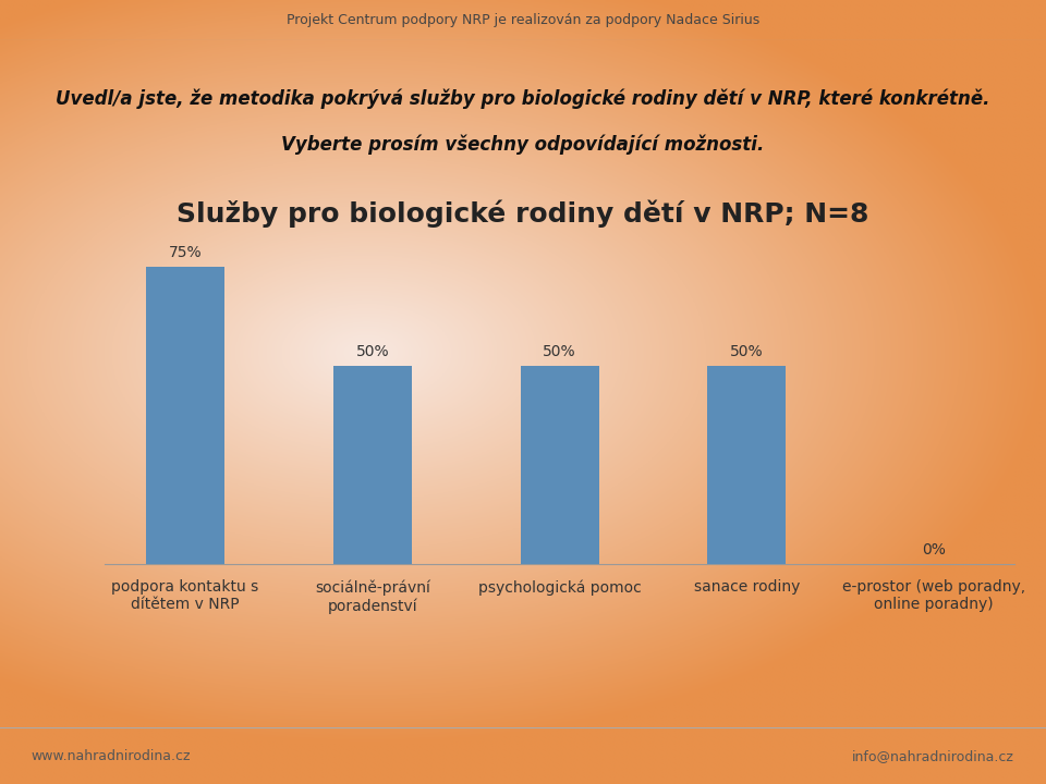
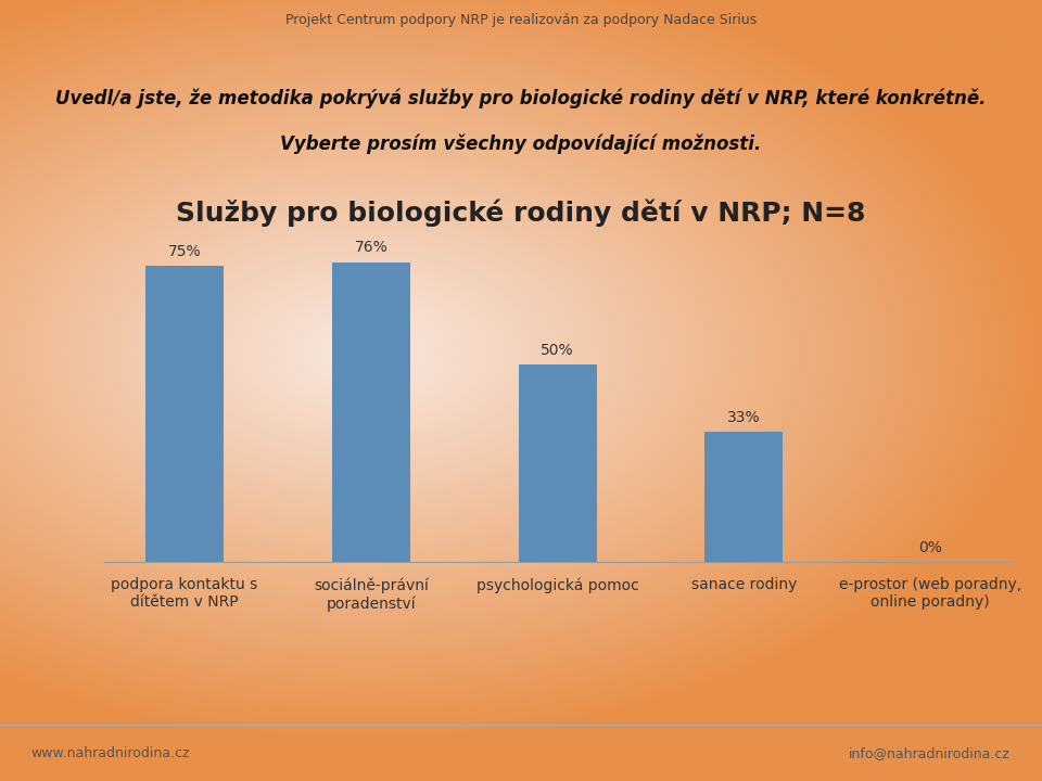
sociálně-právní poradenství: 50% -> 76%
sanace rodiny: 50% -> 33%
